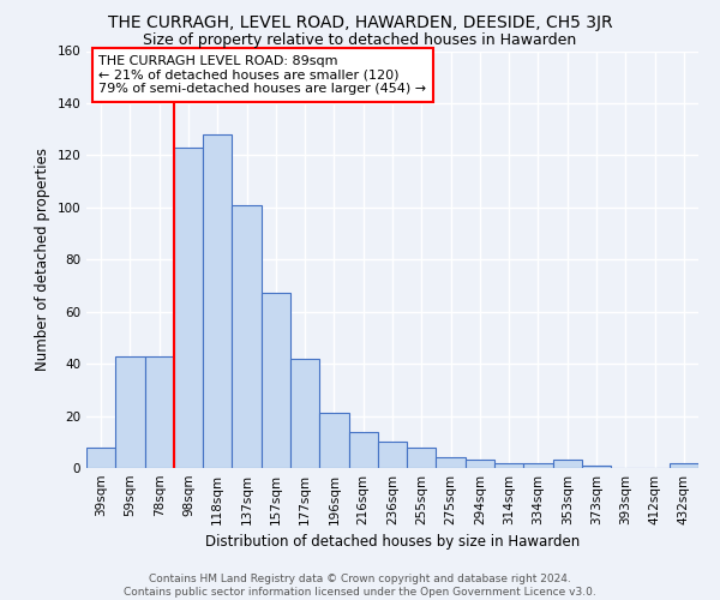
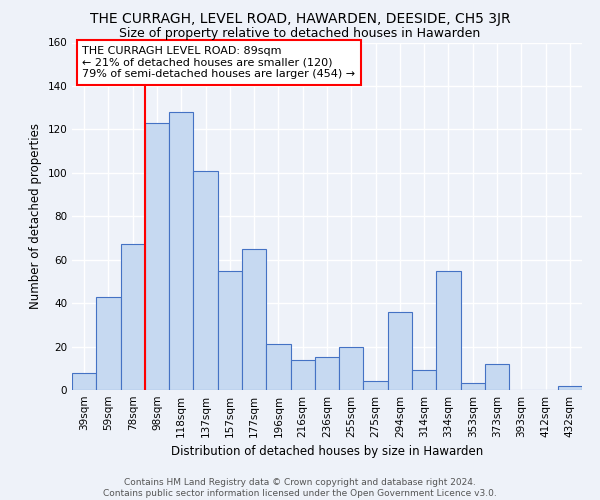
78sqm: 43 -> 67
157sqm: 67 -> 55
177sqm: 42 -> 65
236sqm: 10 -> 15
255sqm: 8 -> 20
294sqm: 3 -> 36
314sqm: 2 -> 9
334sqm: 2 -> 55
373sqm: 1 -> 12
